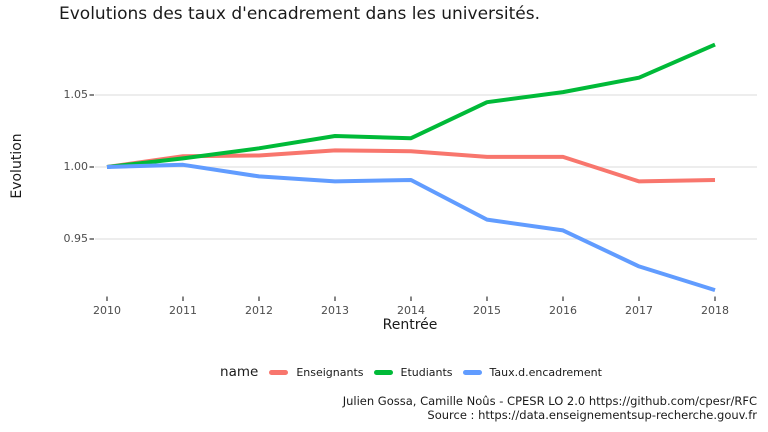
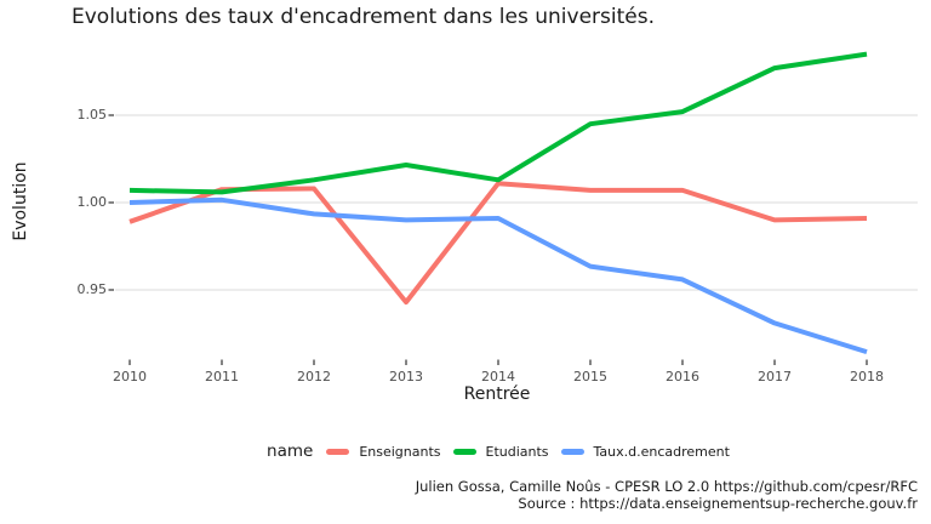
Enseignants/2010: 1.000 -> 0.989
Etudiants/2010: 1.000 -> 1.007
Enseignants/2013: 1.012 -> 0.943
Etudiants/2014: 1.020 -> 1.013
Etudiants/2017: 1.062 -> 1.077
